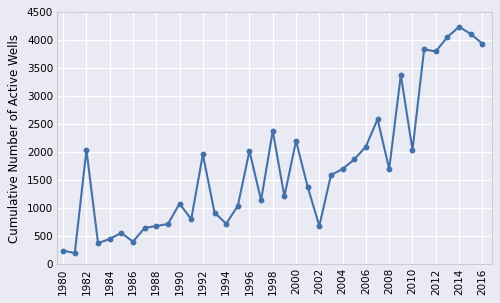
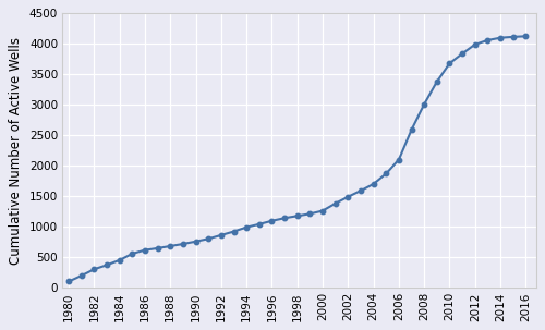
1980: 240 -> 100
1982: 2040 -> 300
1986: 400 -> 620
1990: 1080 -> 760
1992: 1960 -> 860
1994: 720 -> 990
1996: 2020 -> 1100
1998: 2380 -> 1180
2000: 2200 -> 1260
2002: 680 -> 1490
2008: 1700 -> 3010
2010: 2040 -> 3680
2012: 3800 -> 3990
2014: 4240 -> 4100
2016: 3940 -> 4120
